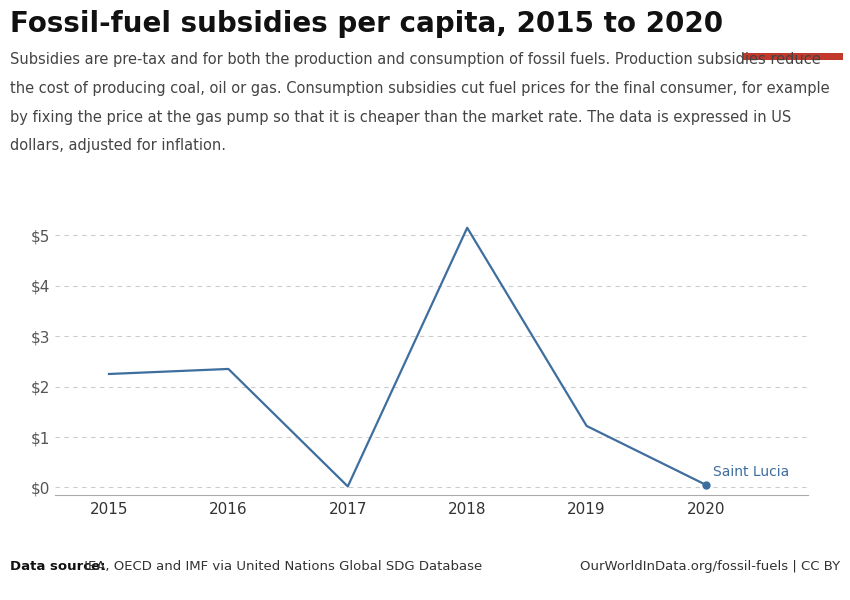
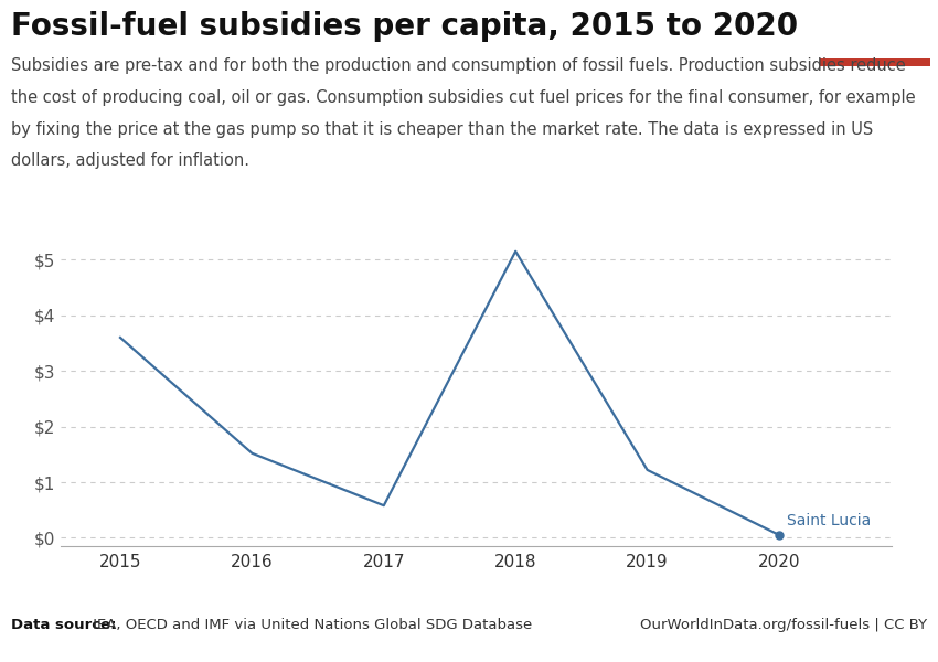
2015: $2.25 -> $3.60
2016: $2.35 -> $1.52
2017: $0.02 -> $0.58
